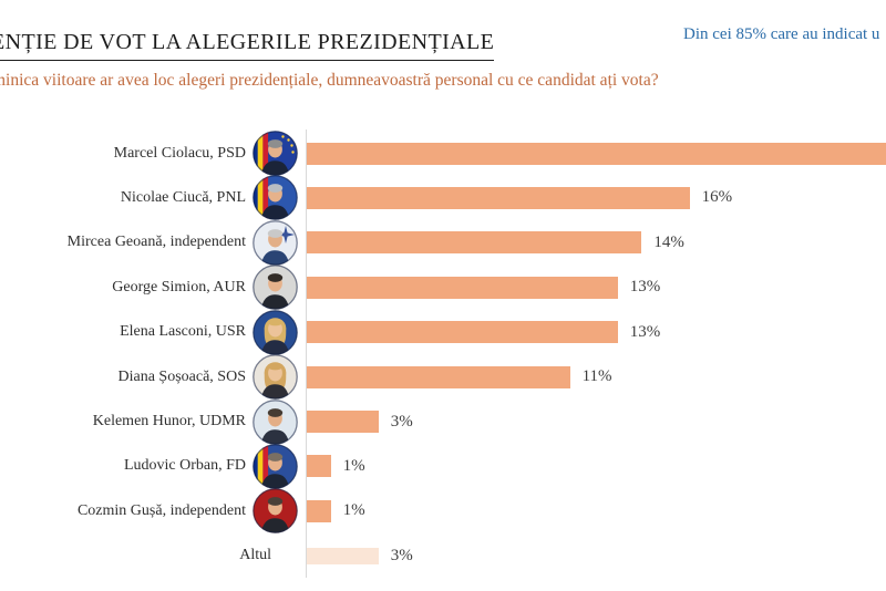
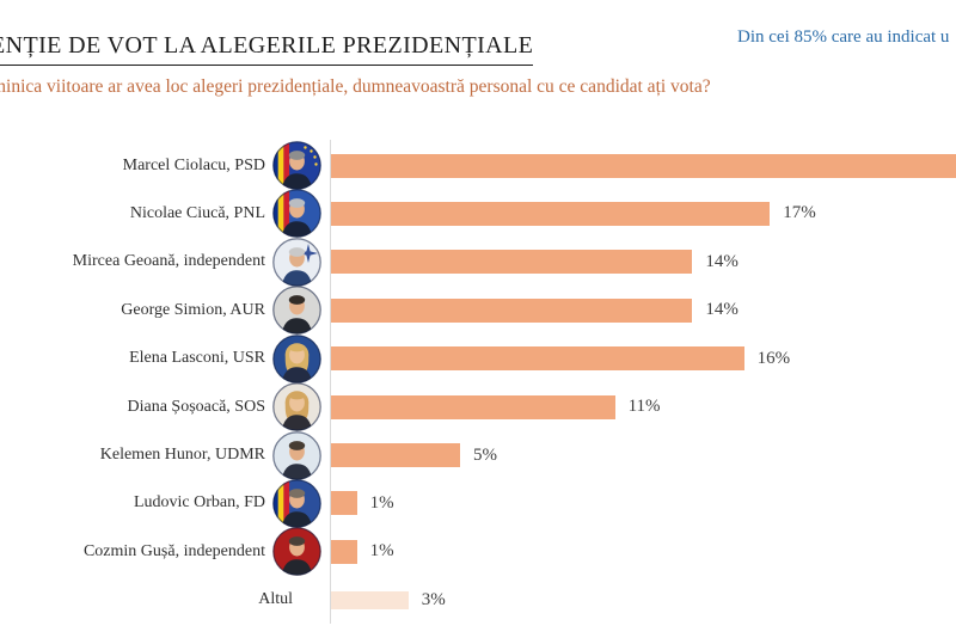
Nicolae Ciucă, PNL: 16% -> 17%
George Simion, AUR: 13% -> 14%
Elena Lasconi, USR: 13% -> 16%
Kelemen Hunor, UDMR: 3% -> 5%
